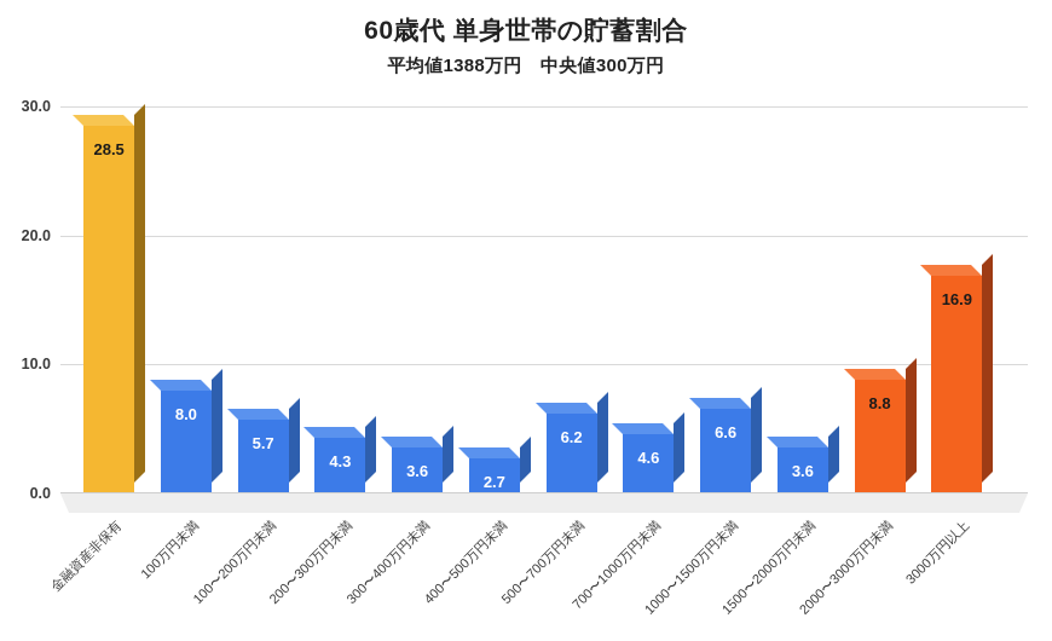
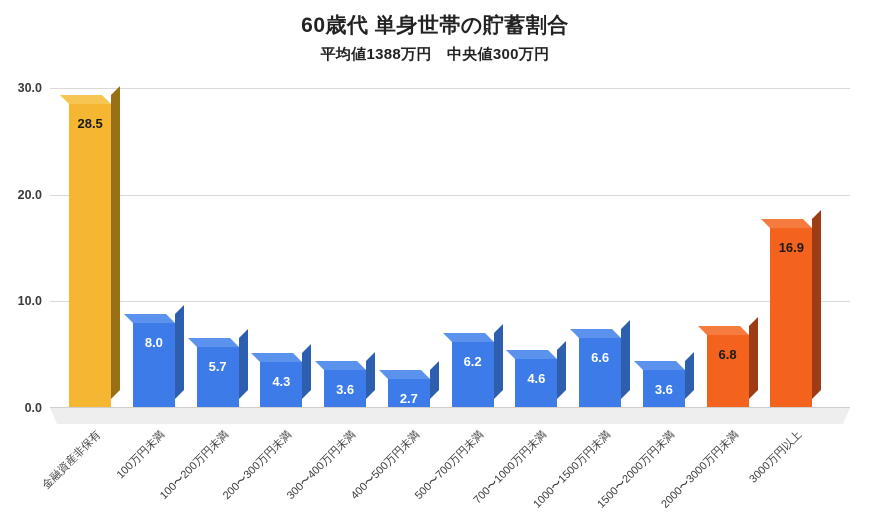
2000〜3000万円未満: 8.8 -> 6.8
